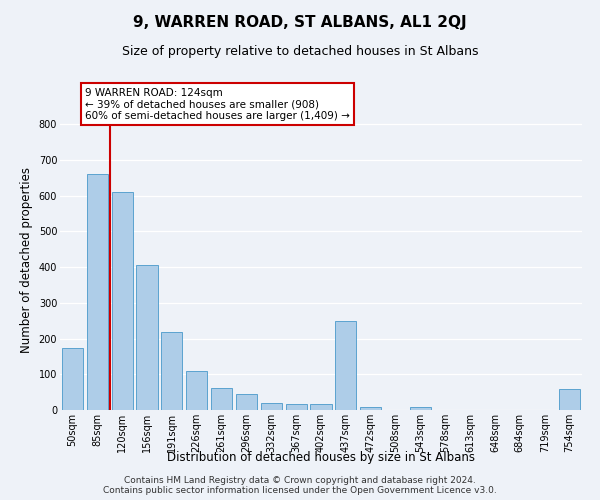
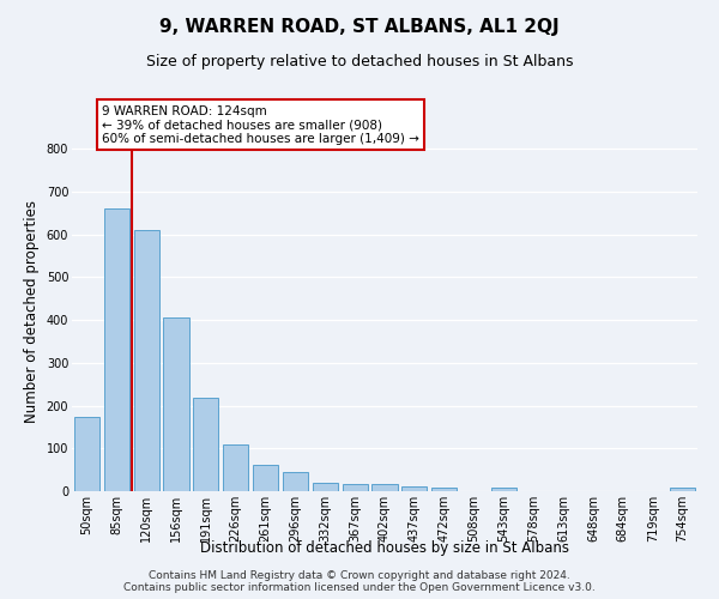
437sqm: 250 -> 10
754sqm: 60 -> 8
